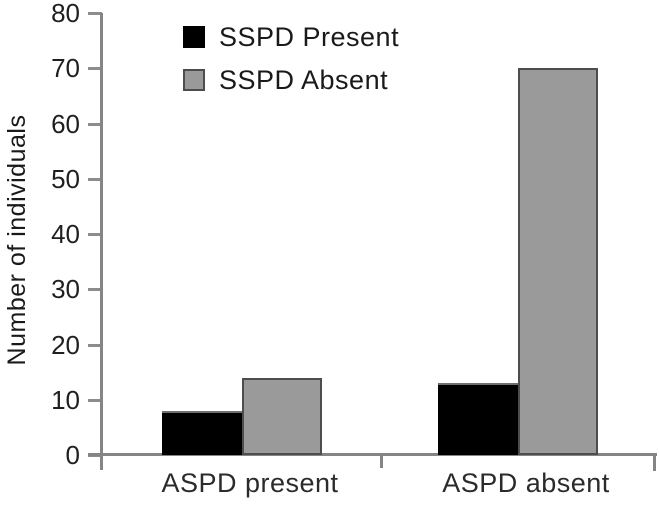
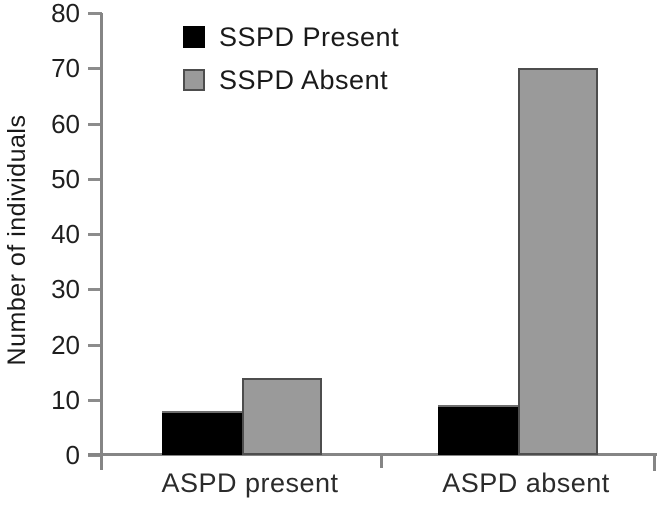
SSPD Present/ASPD absent: 13 -> 9
